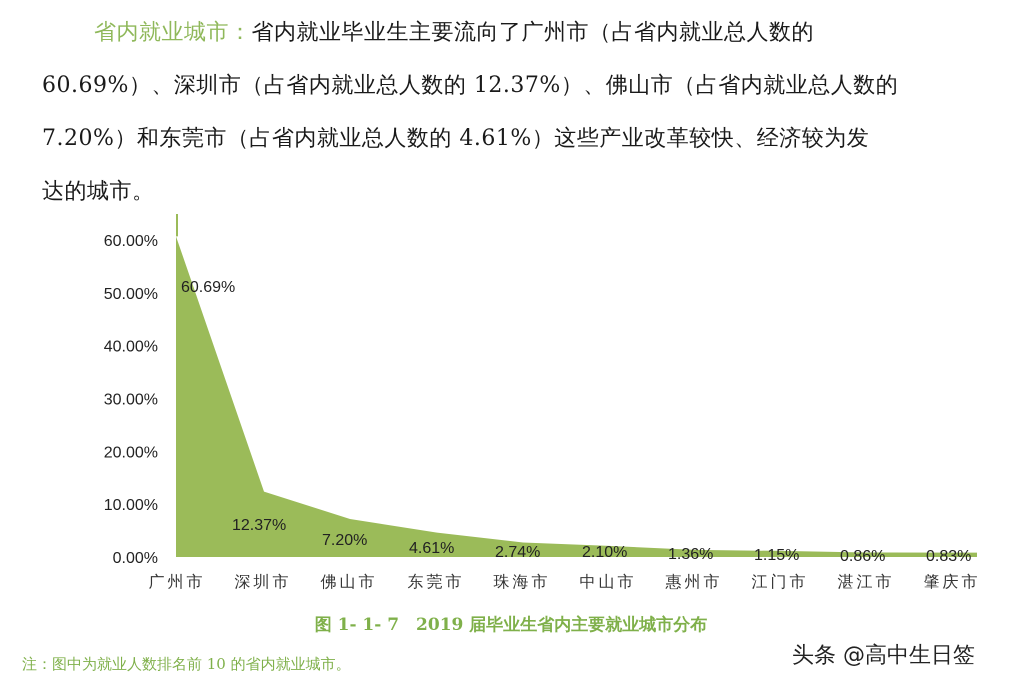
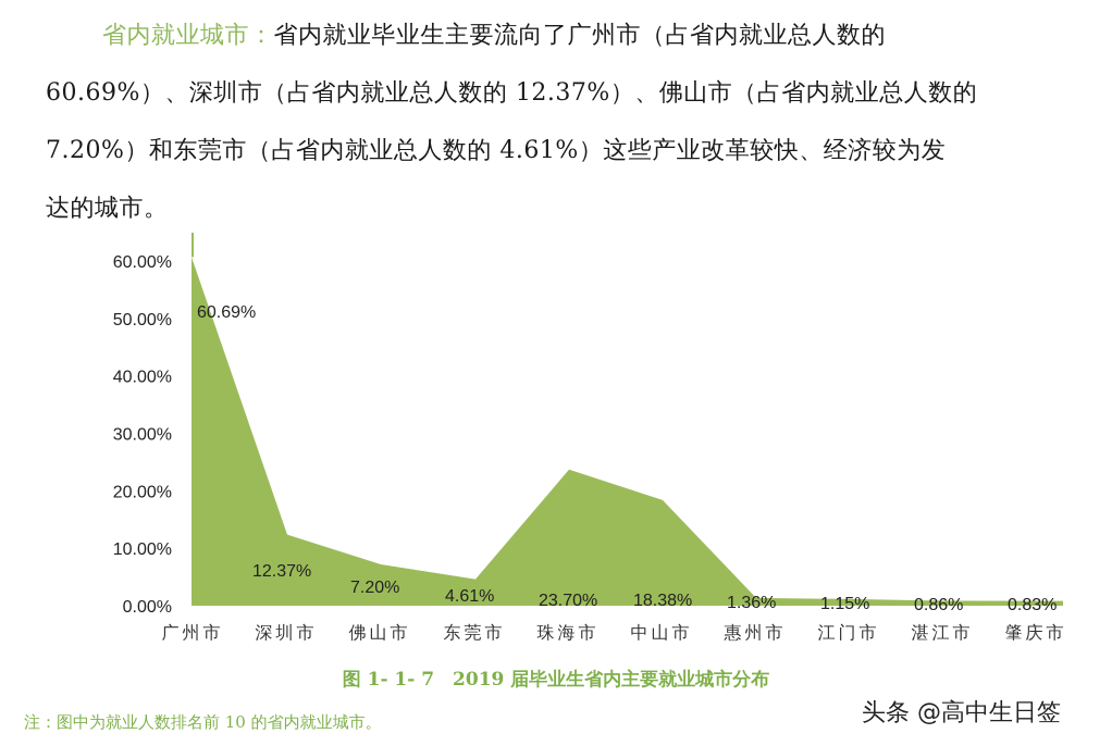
珠海市: 2.74% -> 23.70%
中山市: 2.10% -> 18.38%
